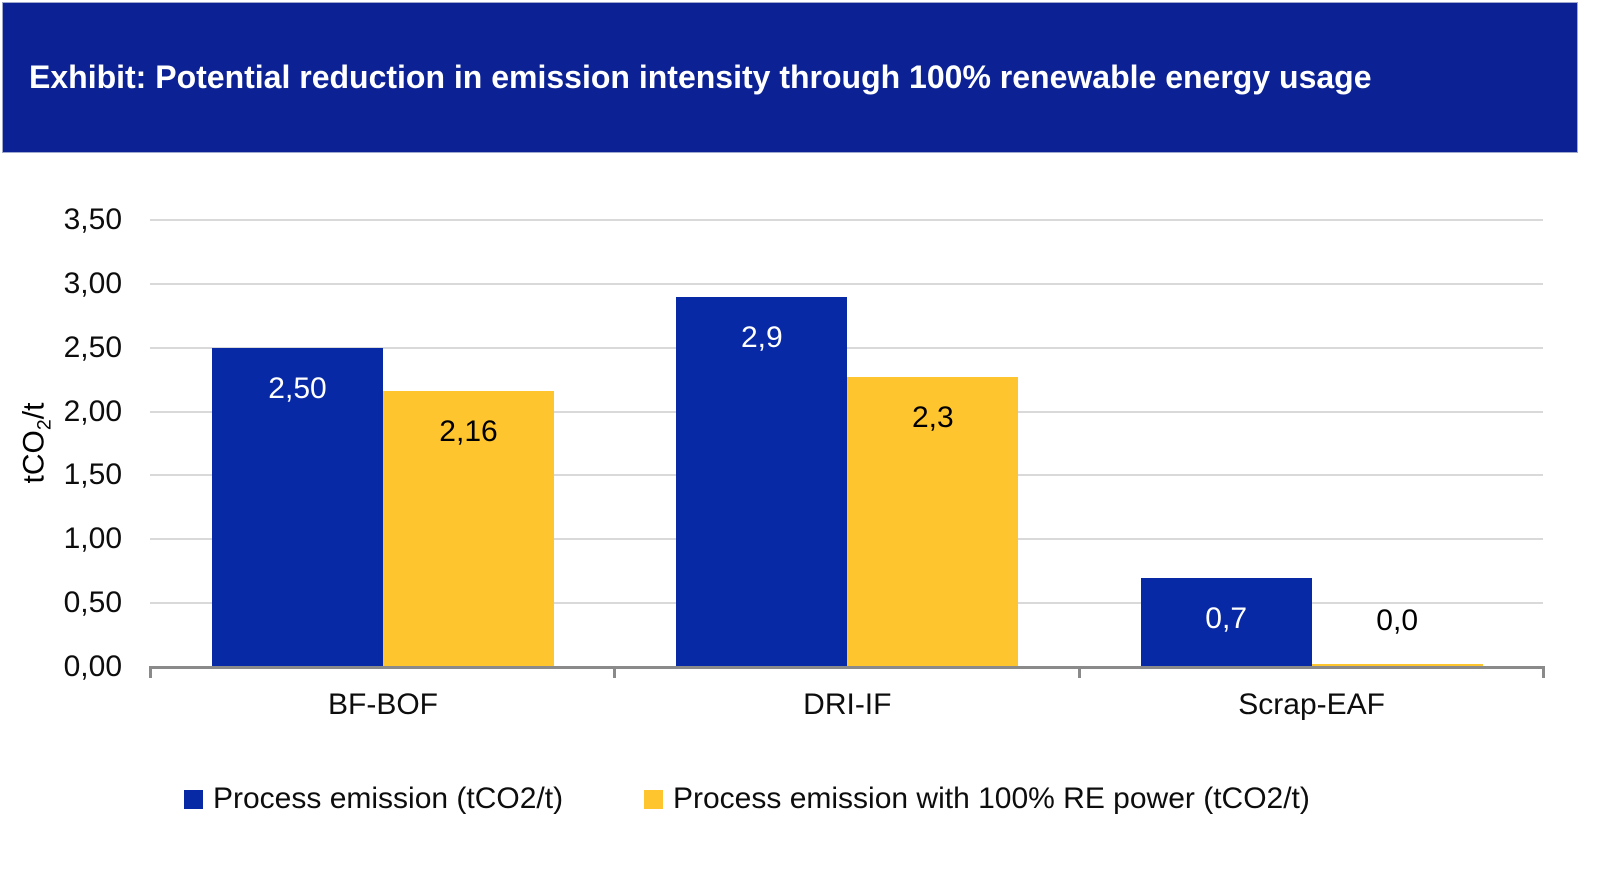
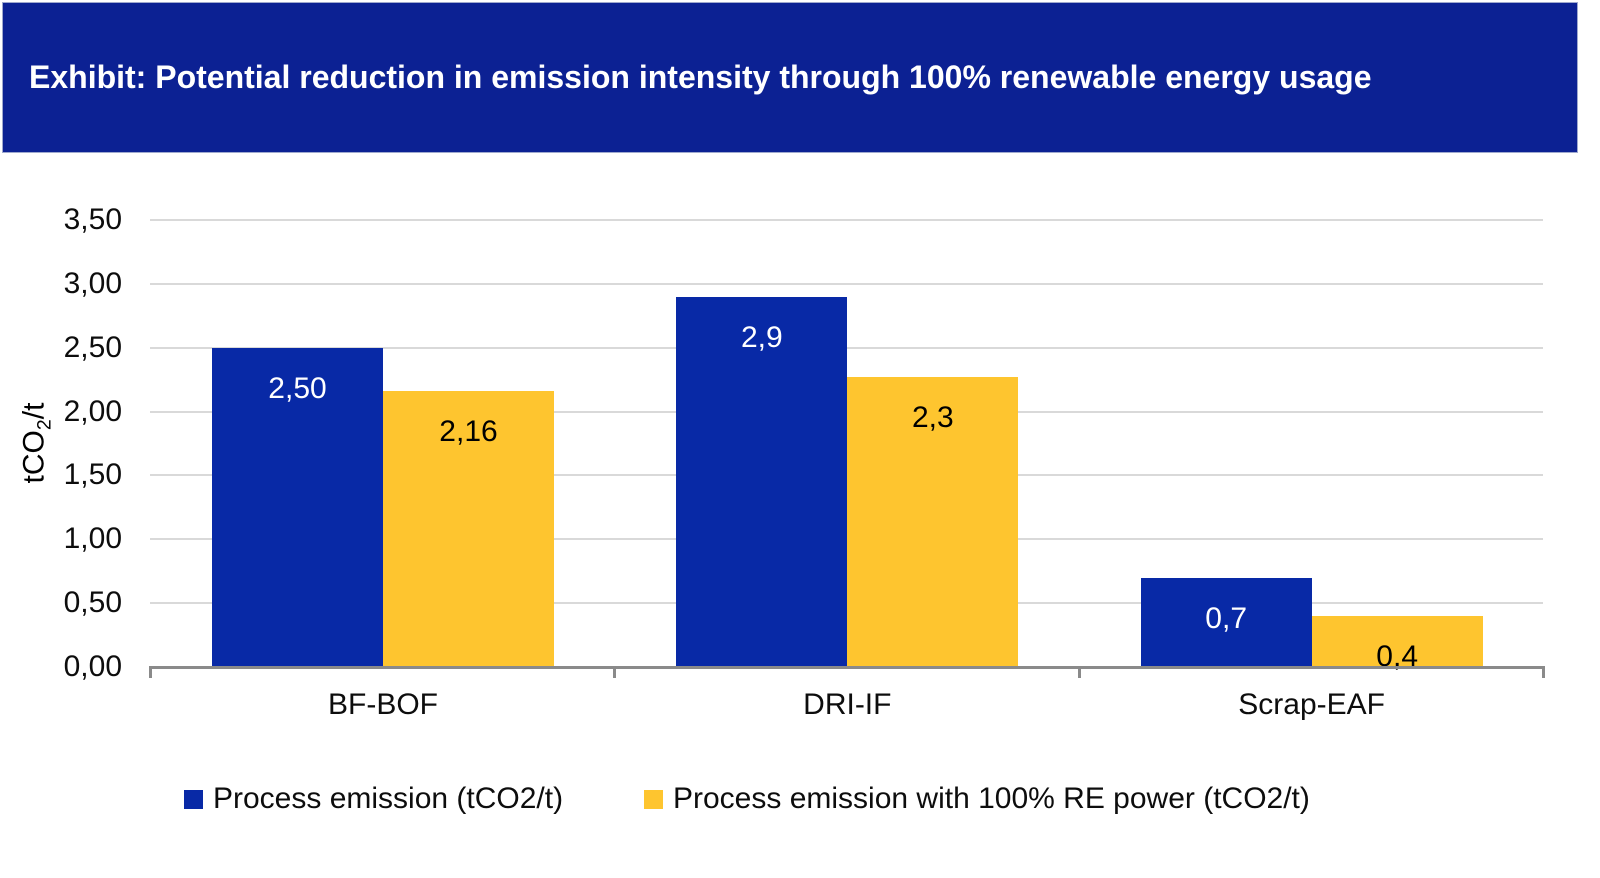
Process emission with 100% RE power (tCO2/t)/Scrap-EAF: 0,0 -> 0,4
